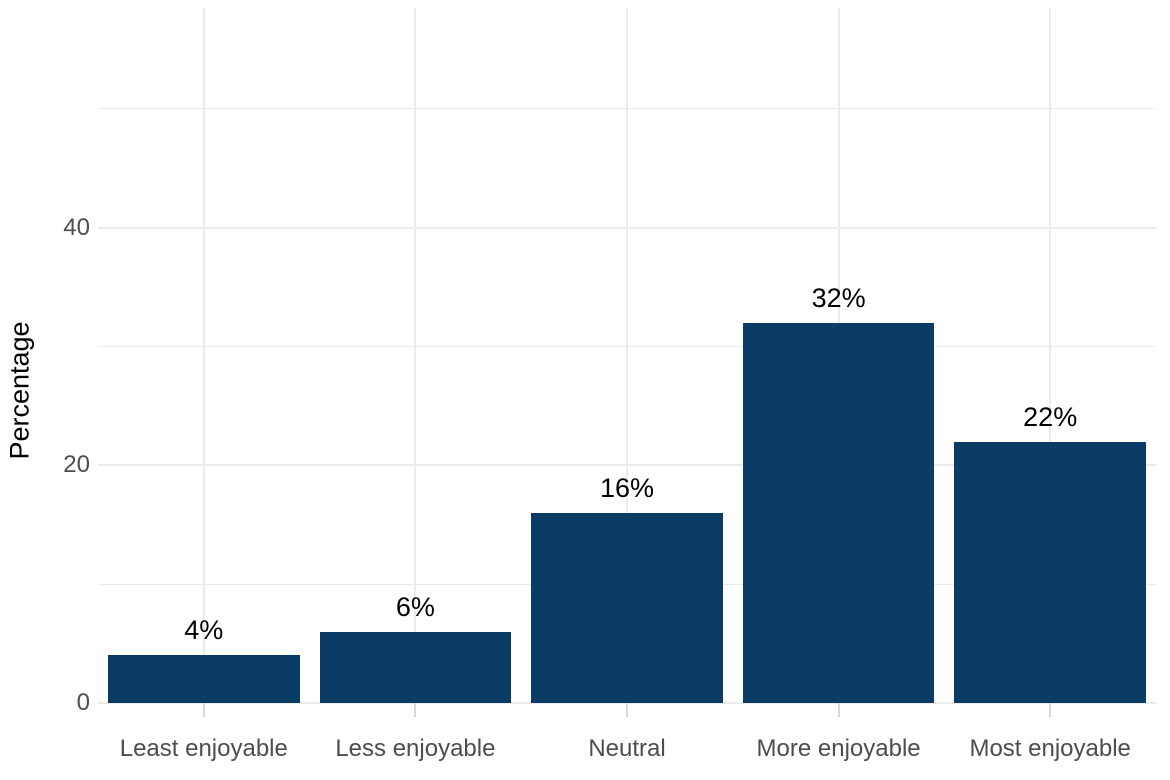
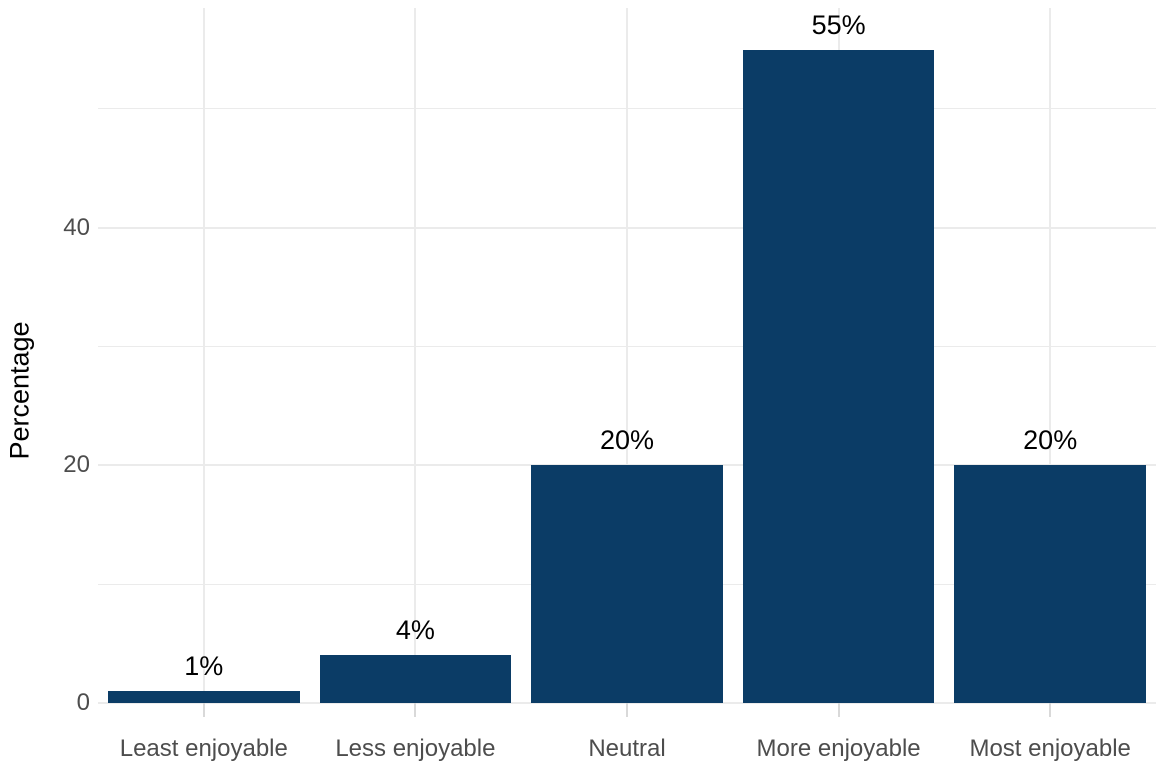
Least enjoyable: 4% -> 1%
Less enjoyable: 6% -> 4%
Neutral: 16% -> 20%
More enjoyable: 32% -> 55%
Most enjoyable: 22% -> 20%
